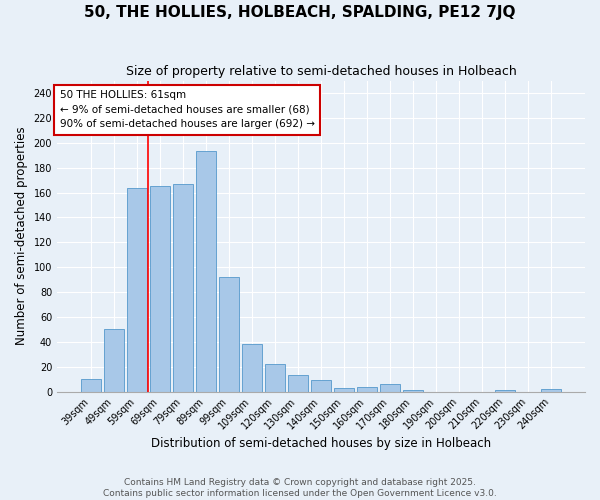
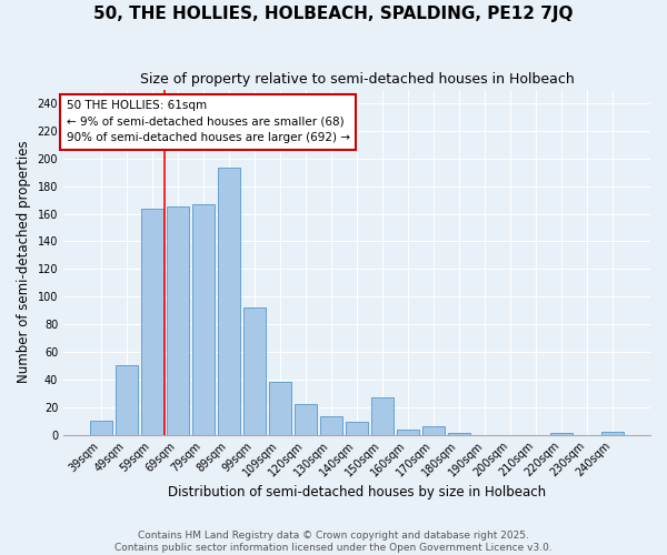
150sqm: 3 -> 27
